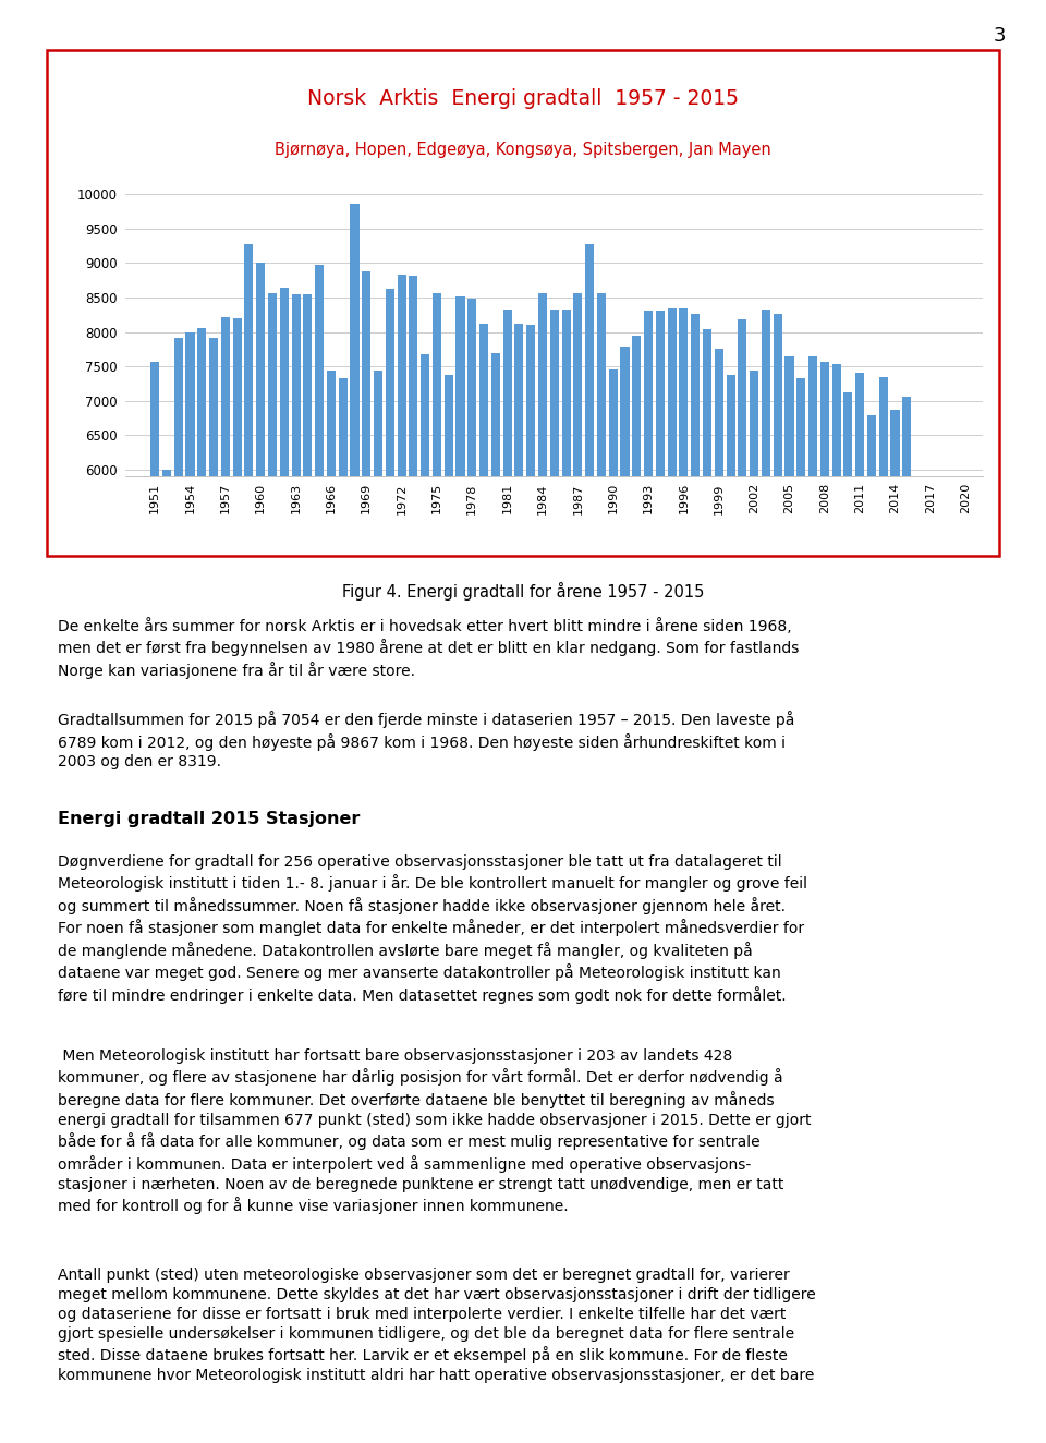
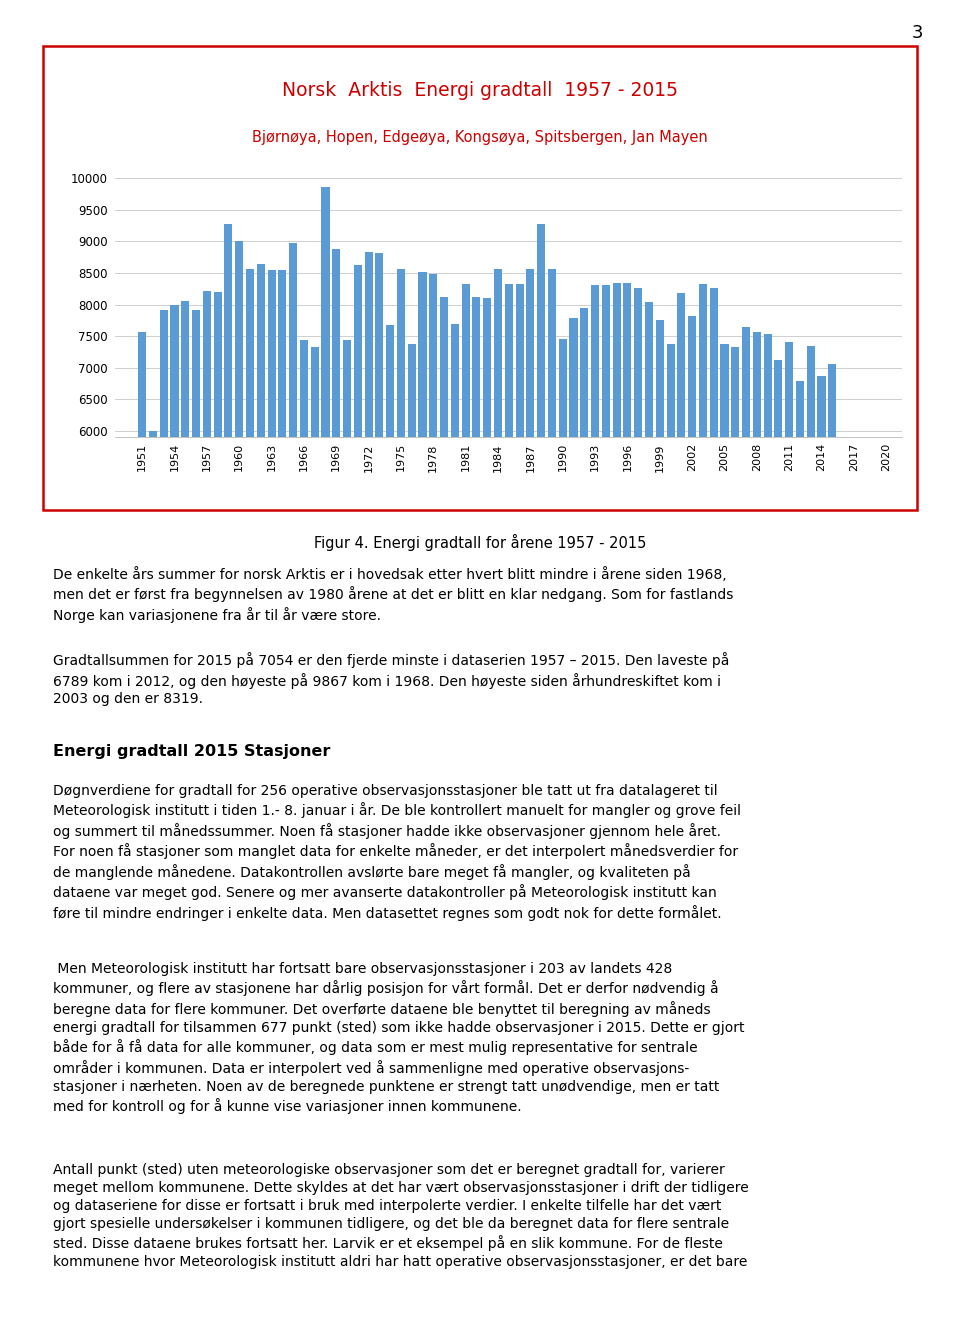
2002: 7440 -> 7810
2005: 7640 -> 7380
